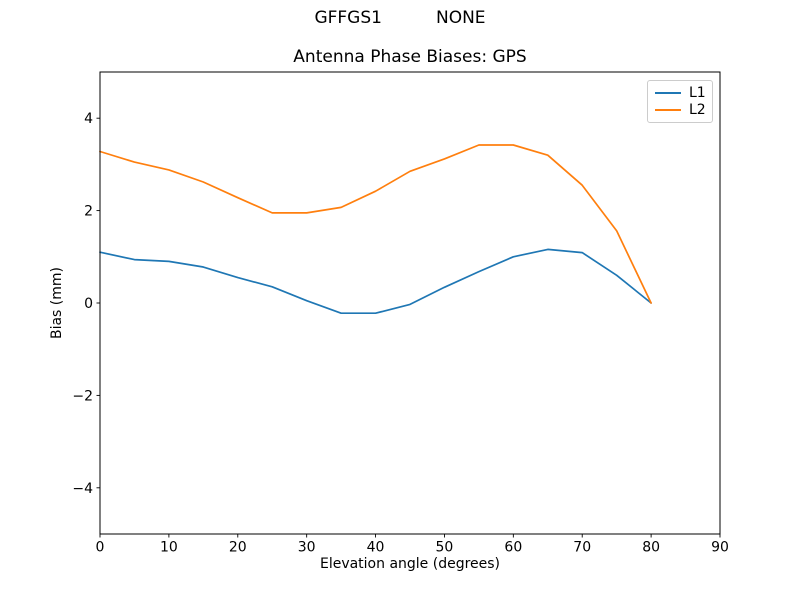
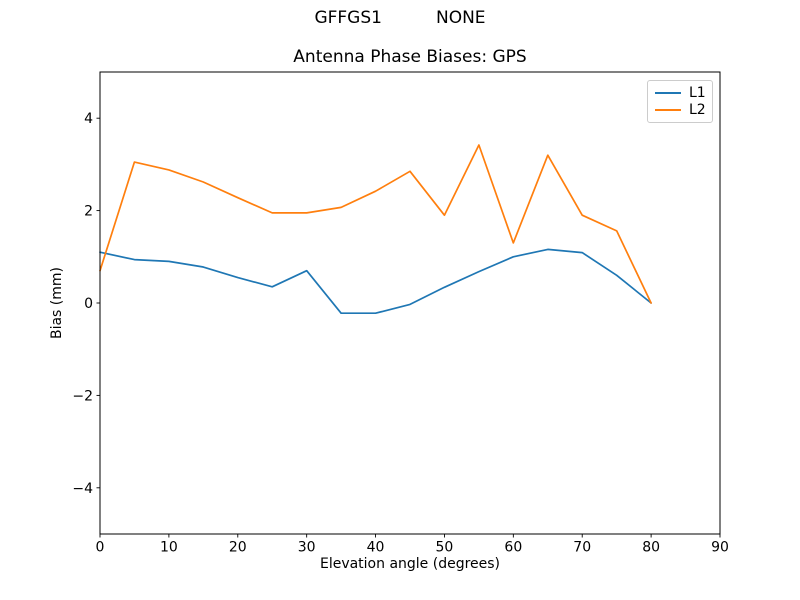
L2/0: 3.3 -> 0.7
L1/30: 0.1 -> 0.7
L2/50: 3.1 -> 1.9
L2/60: 3.4 -> 1.3
L2/70: 2.5 -> 1.9
